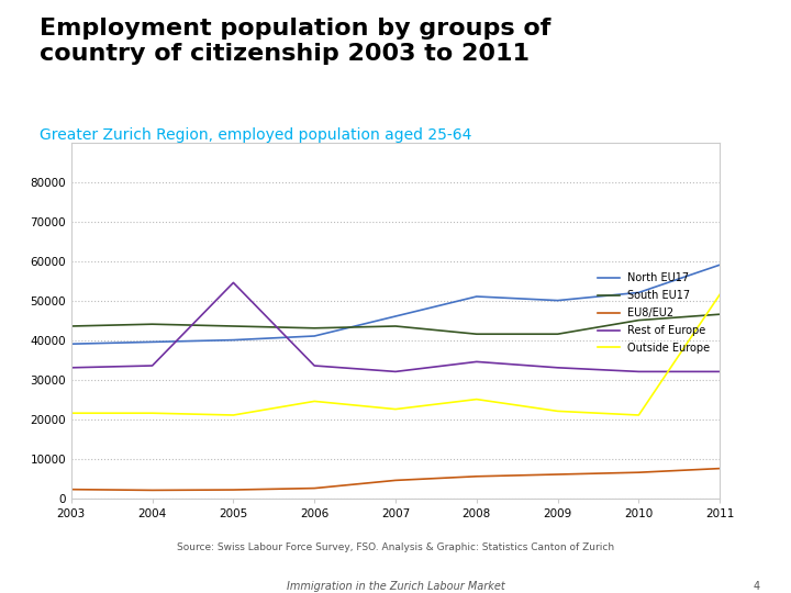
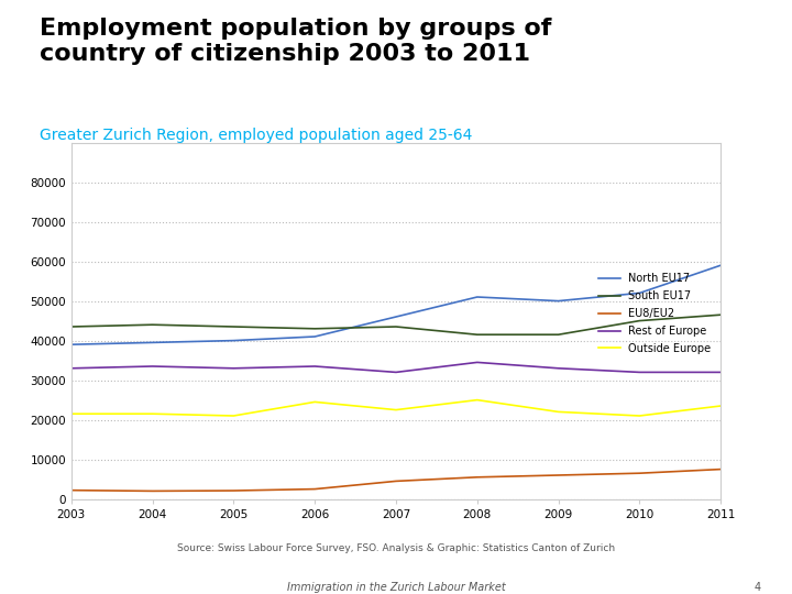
Rest of Europe/2005: 54500 -> 33000
Outside Europe/2011: 51500 -> 23500
